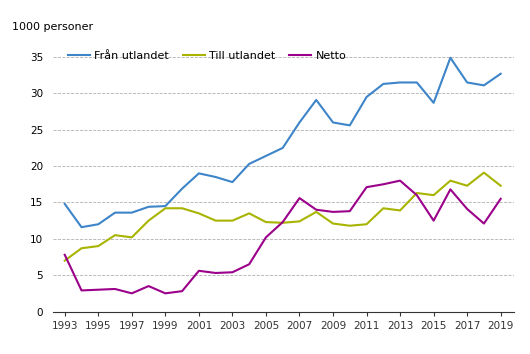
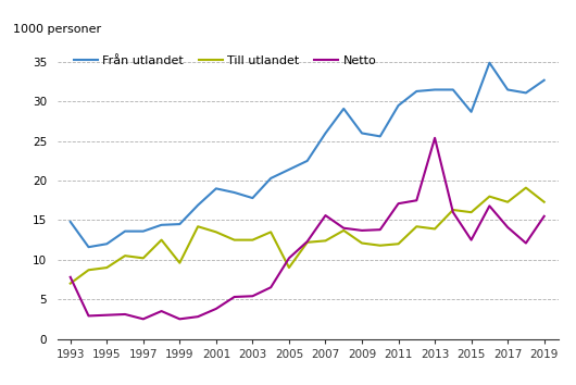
Till utlandet/1999: 14.2 -> 9.6
Netto/2001: 5.6 -> 3.8
Till utlandet/2005: 12.3 -> 9.0
Netto/2013: 18.0 -> 25.4
